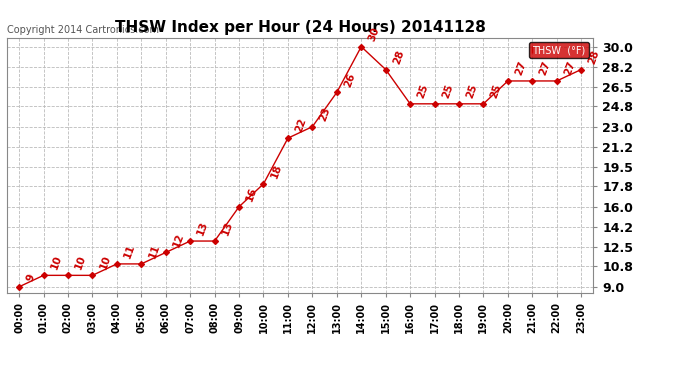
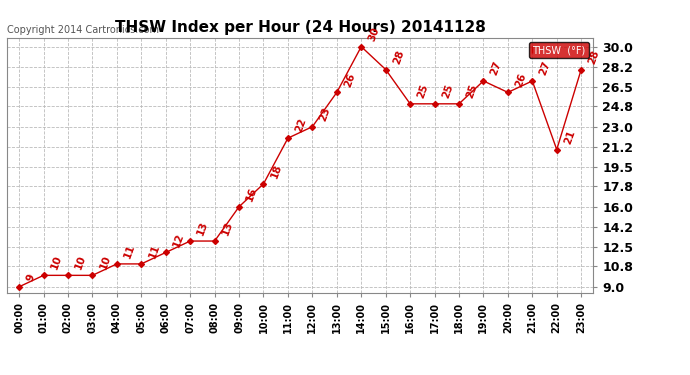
19:00: 25 -> 27
20:00: 27 -> 26
22:00: 27 -> 21
